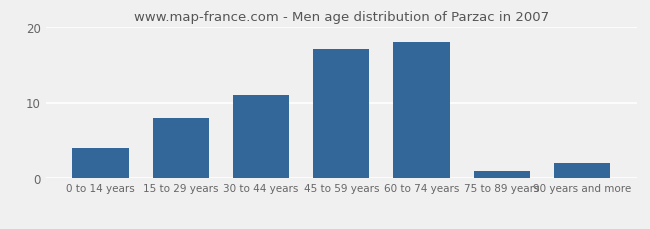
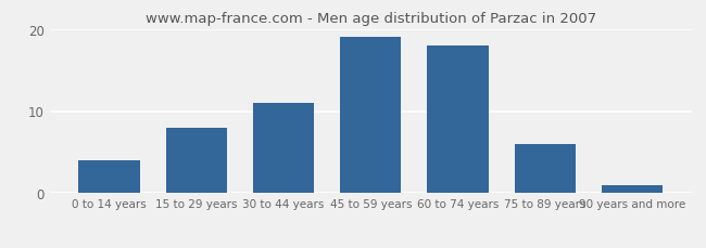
45 to 59 years: 17 -> 19
75 to 89 years: 1 -> 6
90 years and more: 2 -> 1
